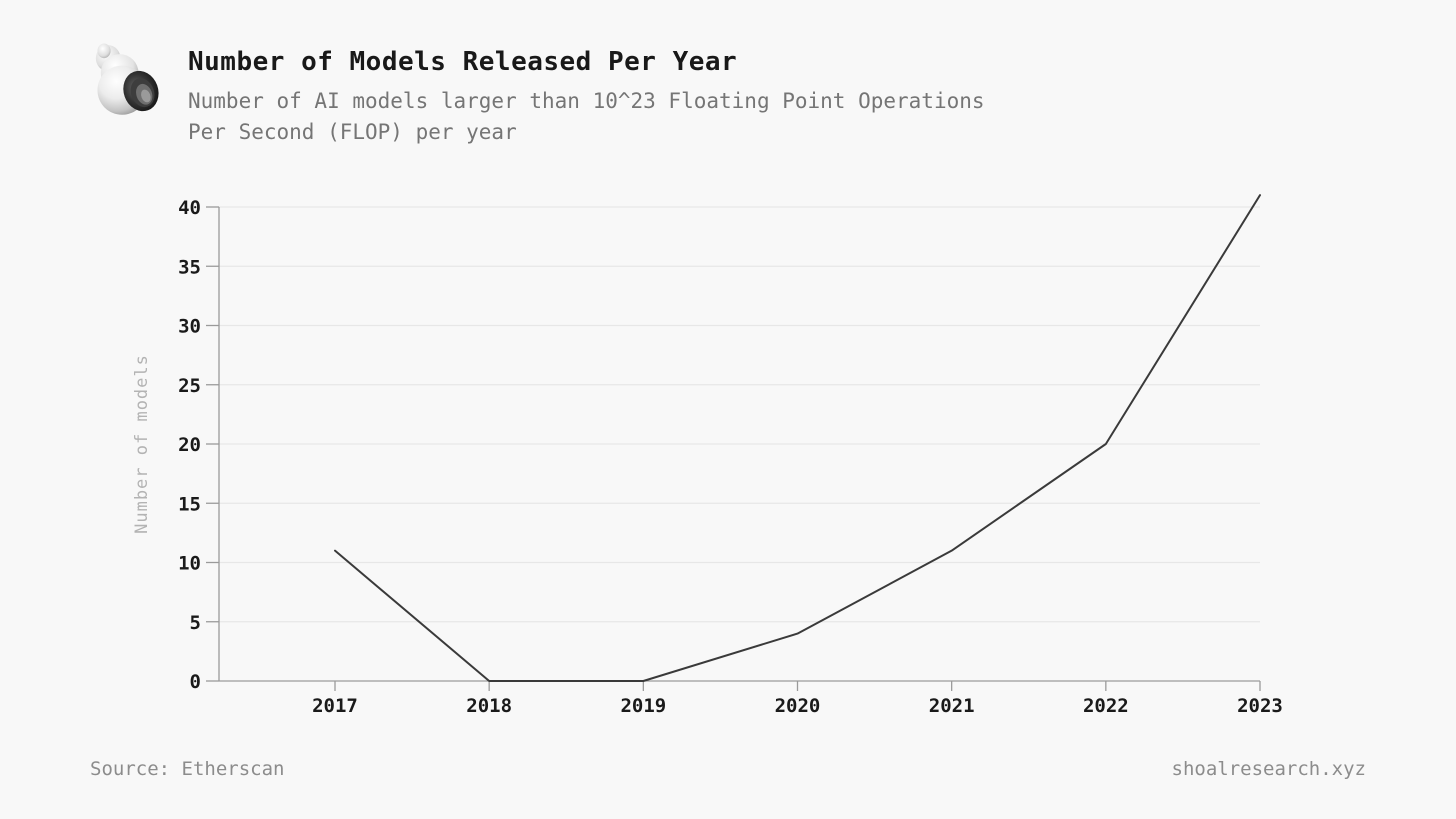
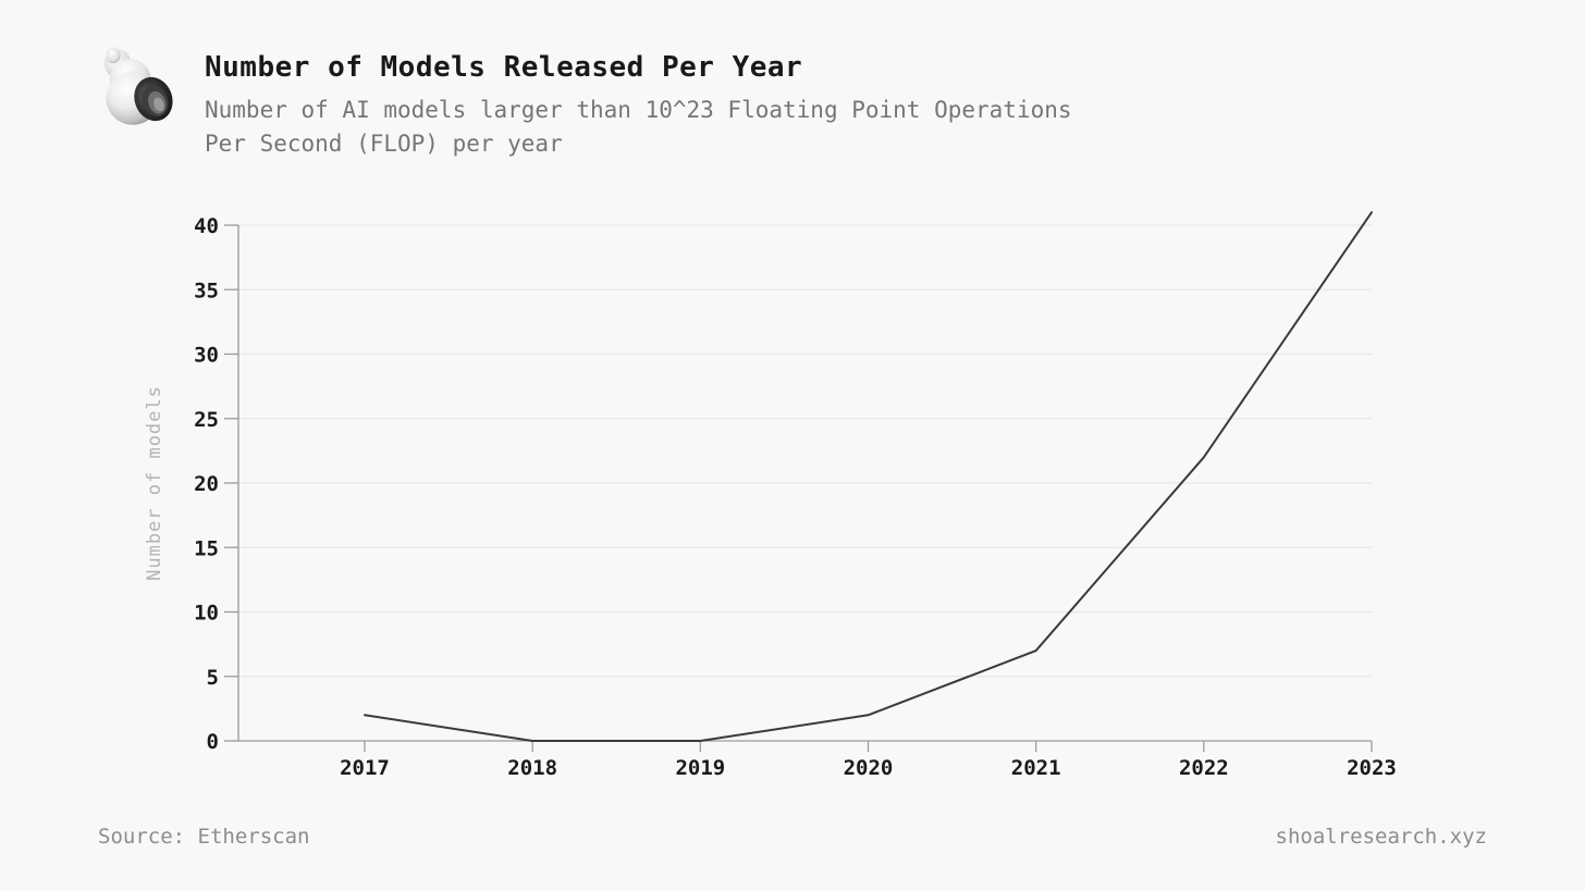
2017: 11 -> 2
2020: 4 -> 2
2021: 11 -> 7
2022: 20 -> 22
